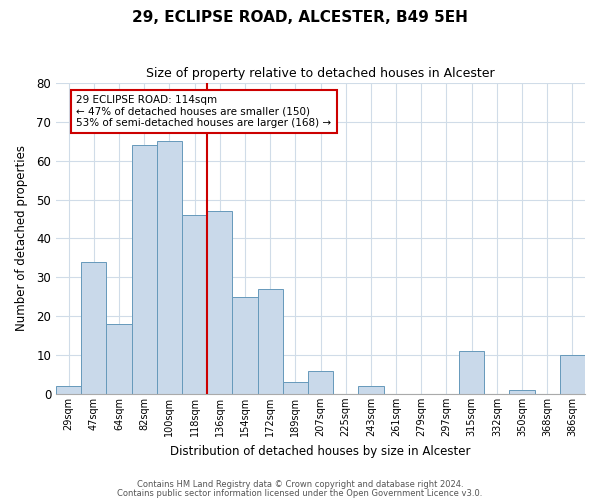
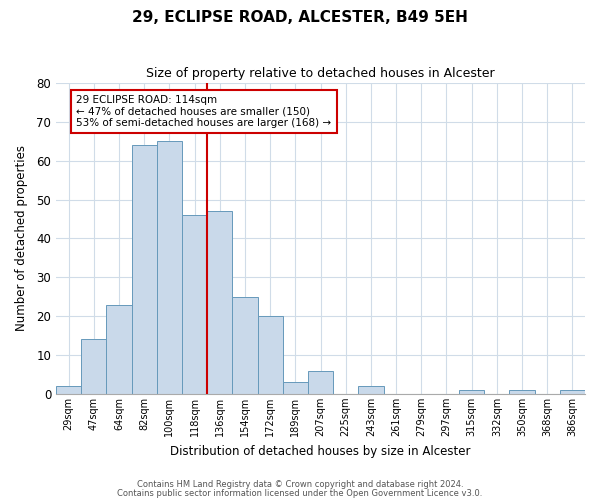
47sqm: 34 -> 14
64sqm: 18 -> 23
172sqm: 27 -> 20
315sqm: 11 -> 1
386sqm: 10 -> 1
